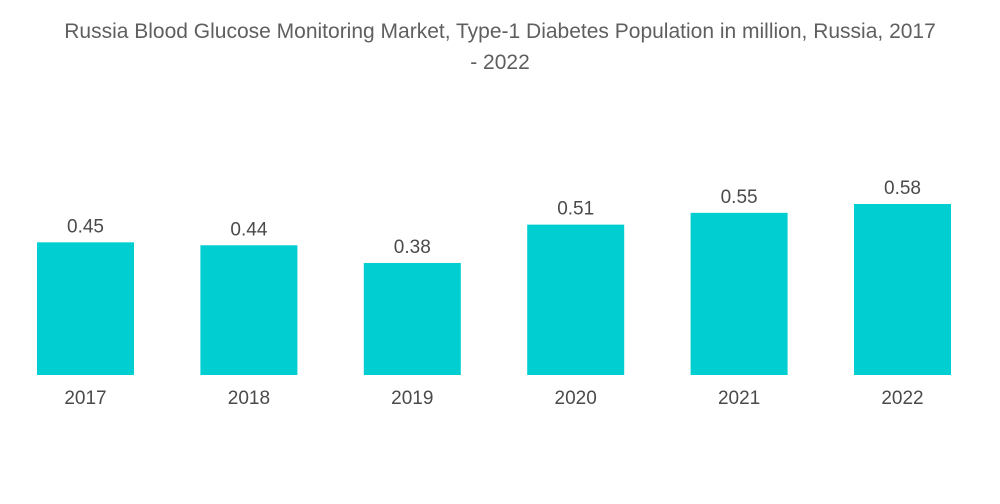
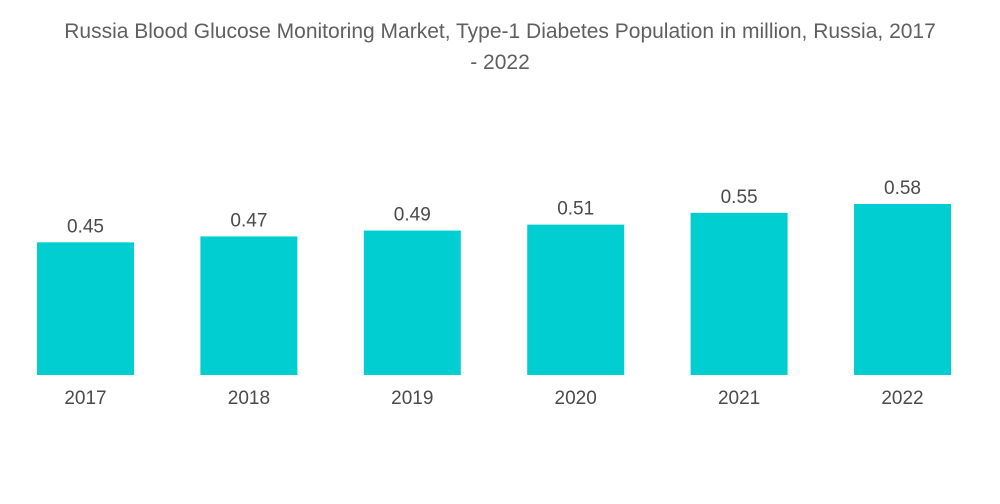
2018: 0.44 -> 0.47
2019: 0.38 -> 0.49
